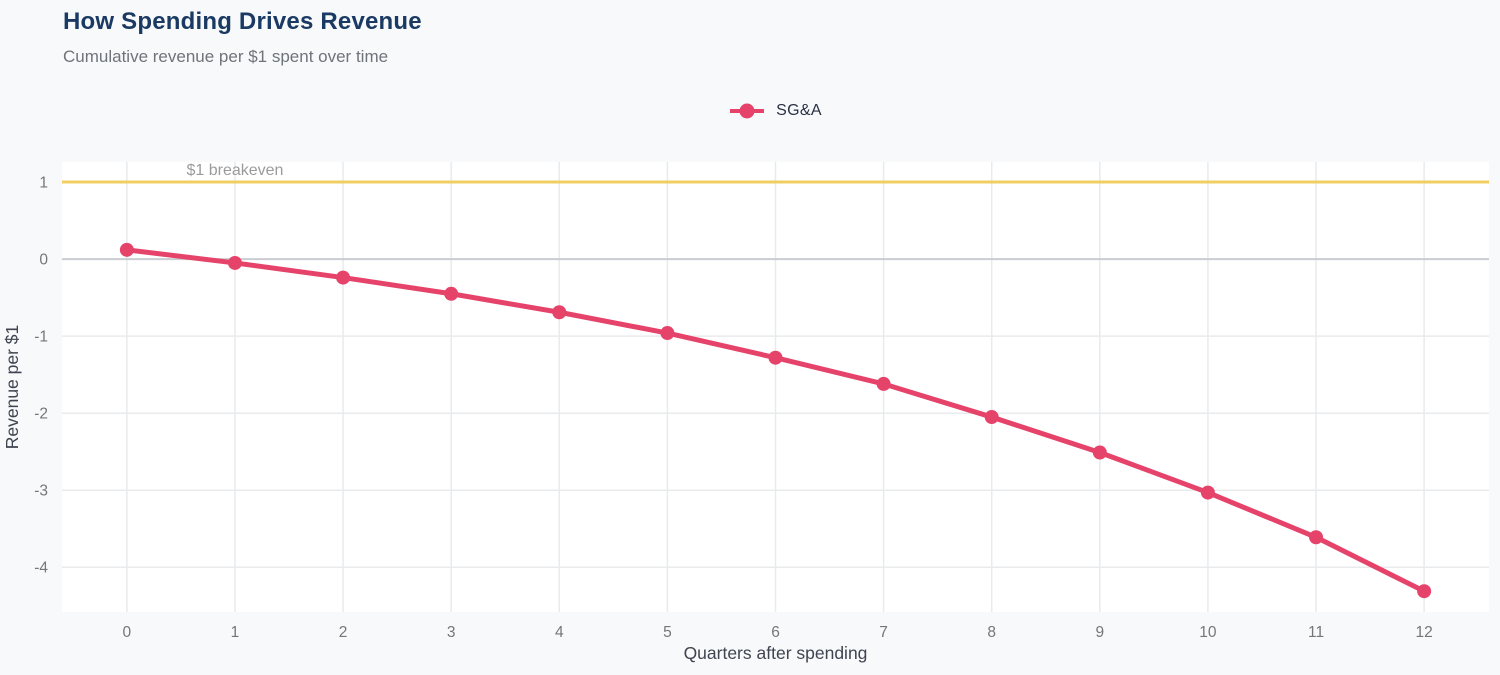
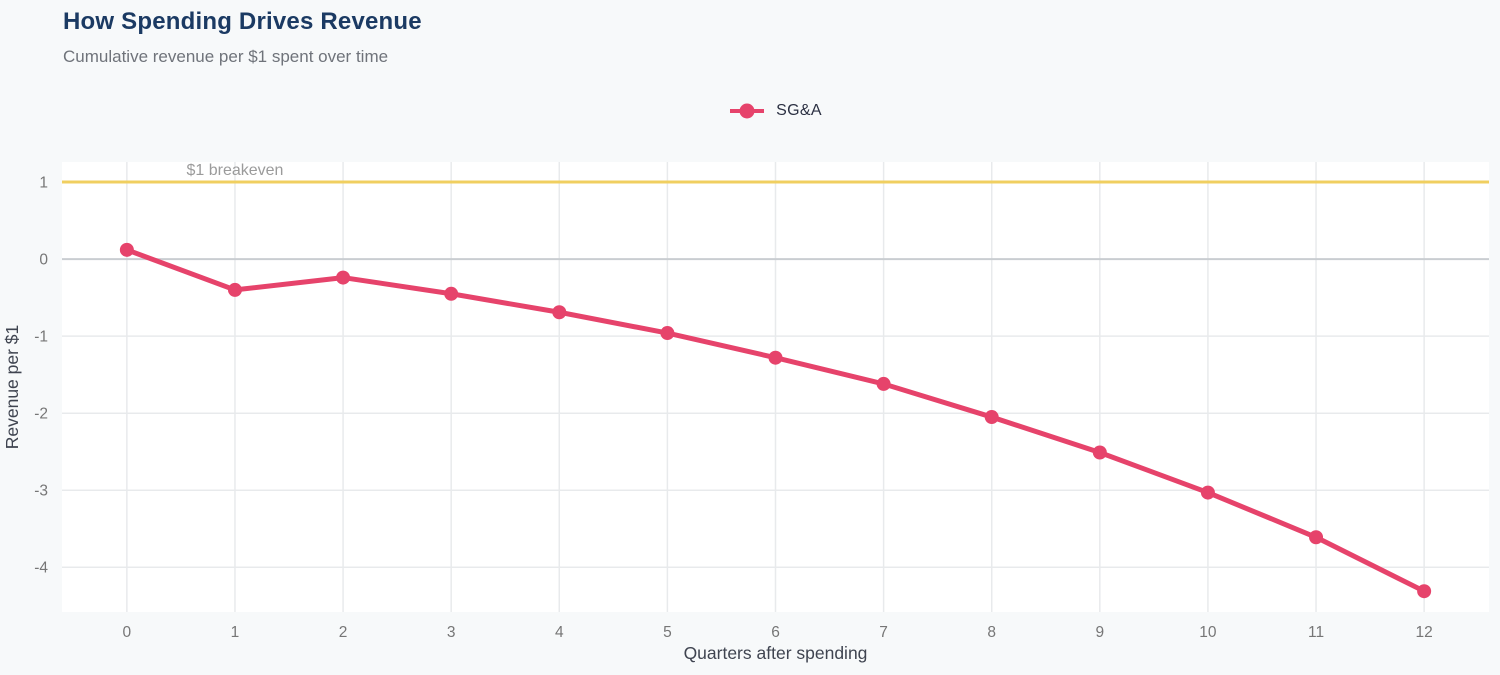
1: -0.1 -> -0.4
